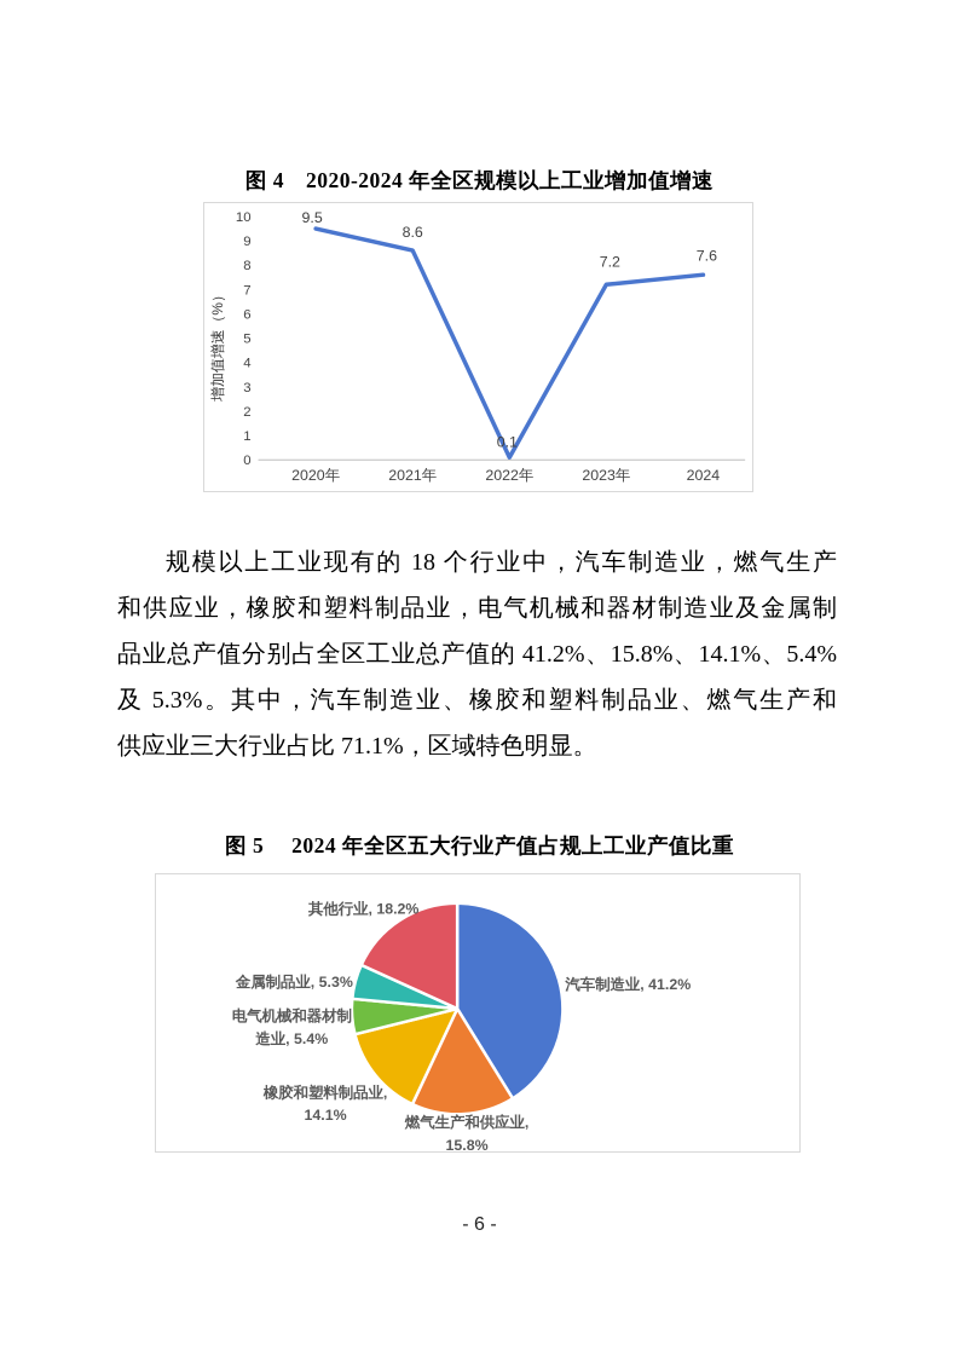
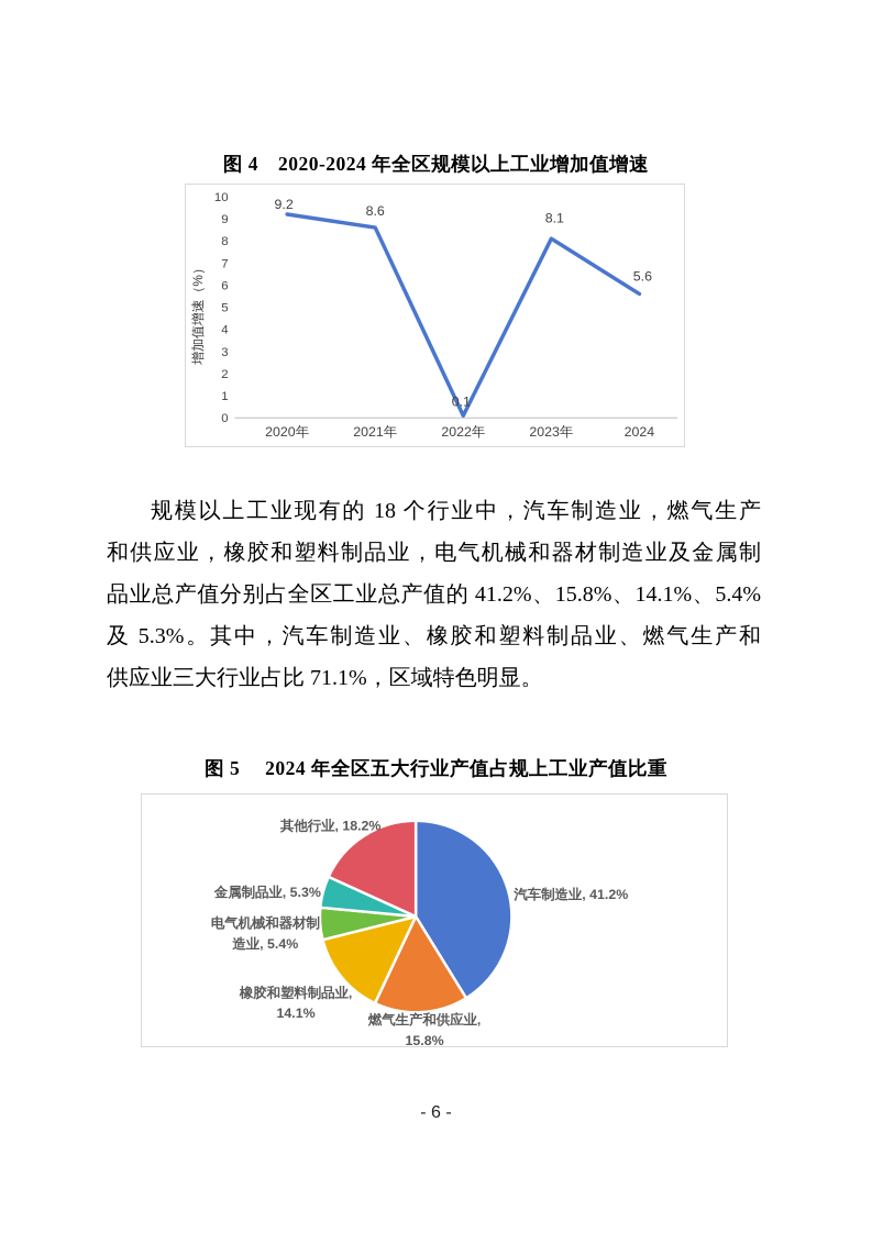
图 4 2020-2024 年全区规模以上工业增加值增速/2020年: 9.5 -> 9.2
图 4 2020-2024 年全区规模以上工业增加值增速/2023年: 7.2 -> 8.1
图 4 2020-2024 年全区规模以上工业增加值增速/2024: 7.6 -> 5.6
